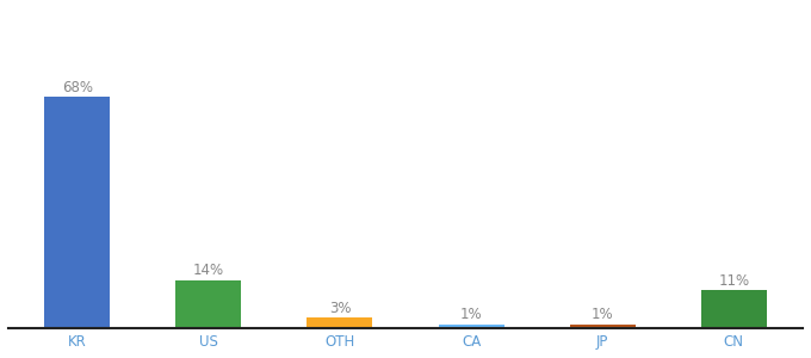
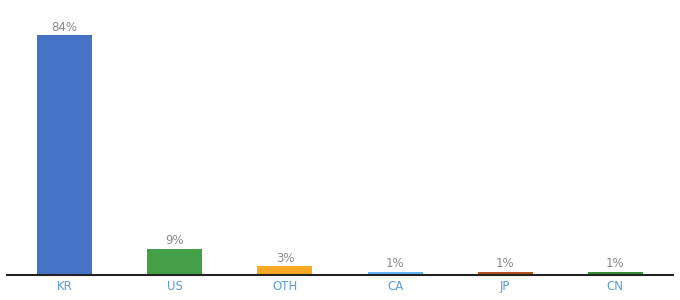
KR: 68% -> 84%
US: 14% -> 9%
CN: 11% -> 1%
